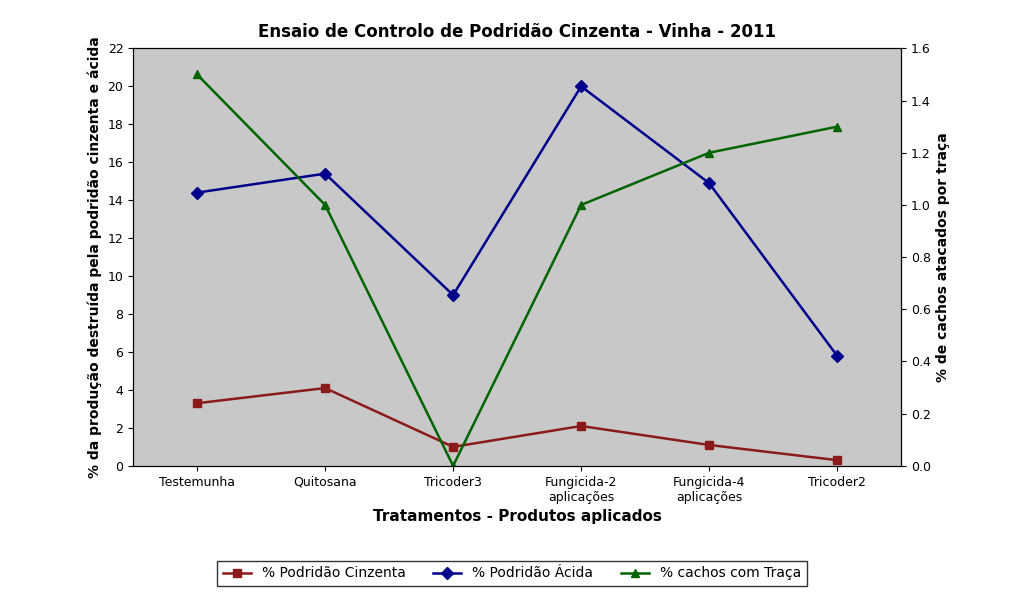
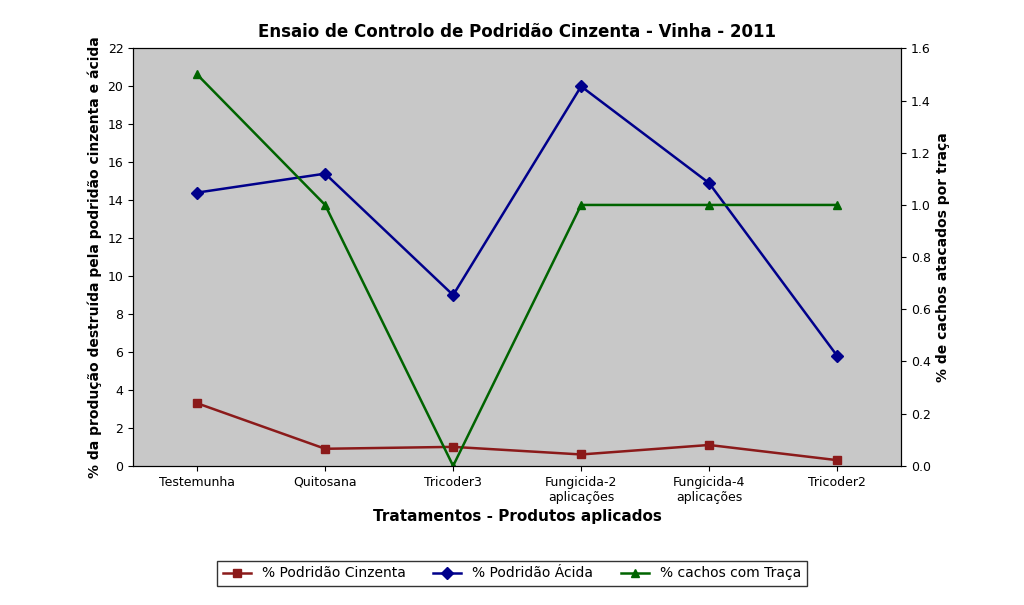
% Podridão Cinzenta/Quitosana: 4.1 -> 0.9
% Podridão Cinzenta/Fungicida-2 aplicações: 2.1 -> 0.6
% cachos com Traça/Fungicida-4 aplicações: 1.2 -> 1.0
% cachos com Traça/Tricoder2: 1.3 -> 1.0
